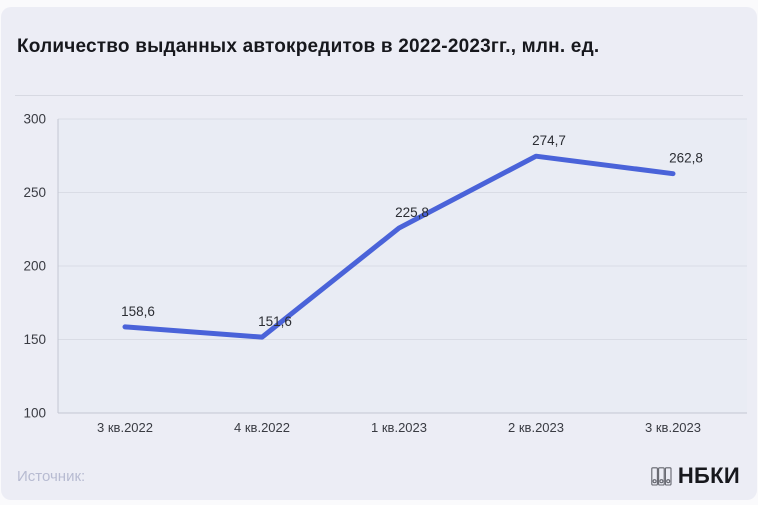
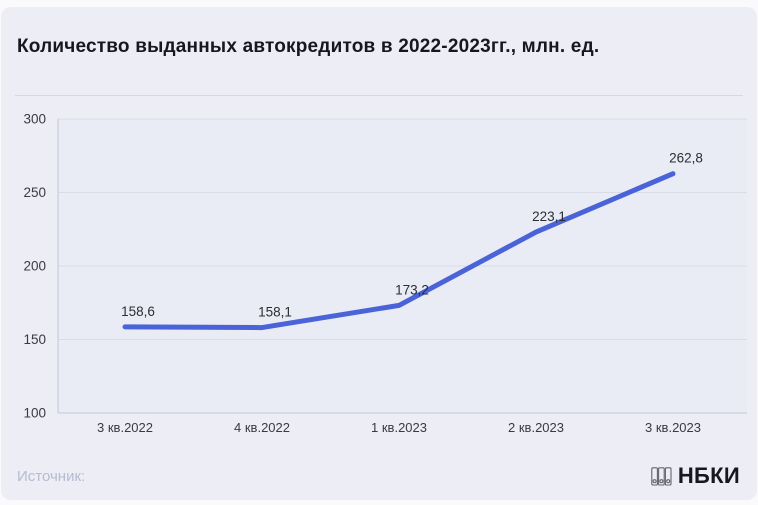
4 кв.2022: 151,6 -> 158,1
1 кв.2023: 225,8 -> 173,2
2 кв.2023: 274,7 -> 223,1
